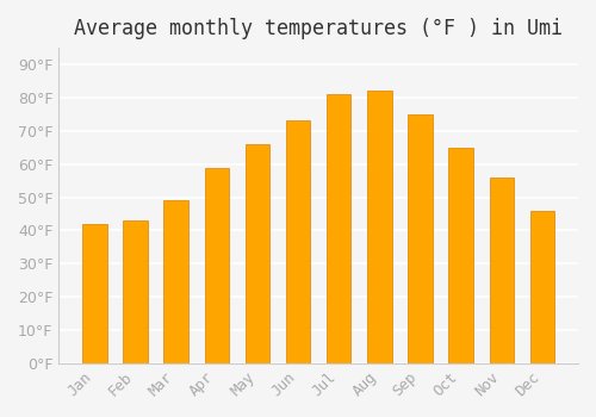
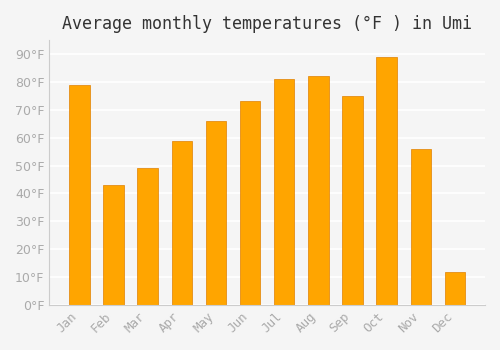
Jan: 42°F -> 79°F
Oct: 65°F -> 89°F
Dec: 46°F -> 12°F
